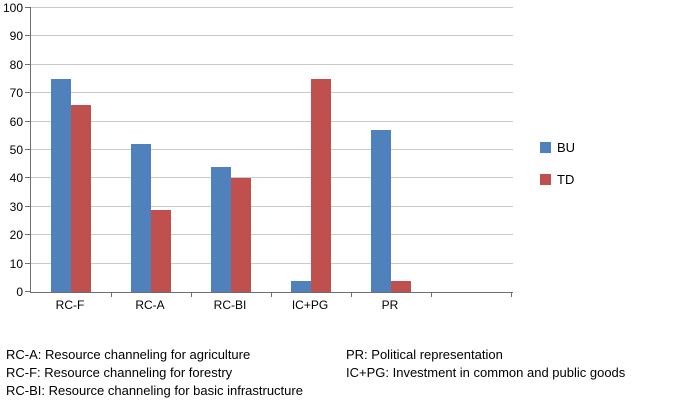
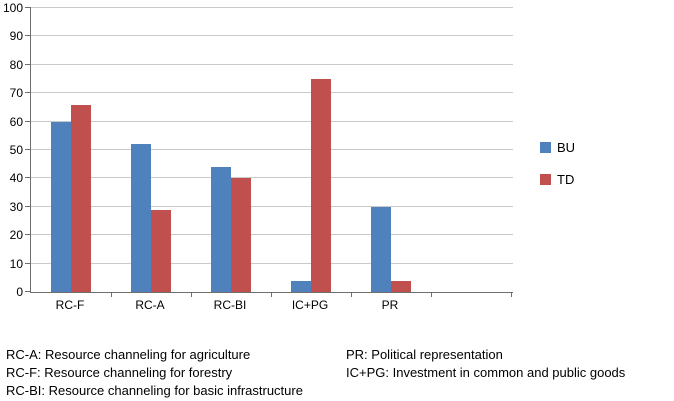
BU/RC-F: 75 -> 60
BU/PR: 57 -> 30
